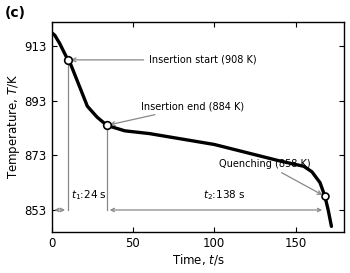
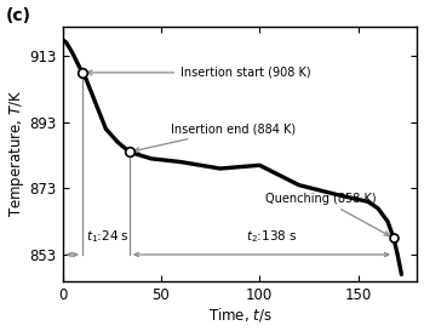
100: 877 -> 880
